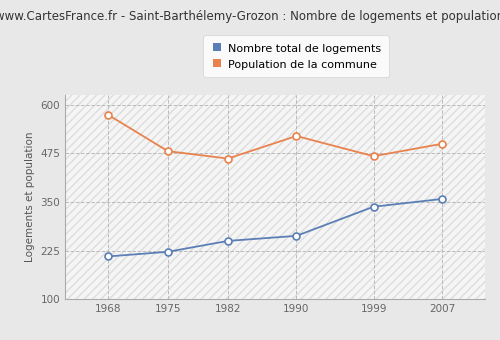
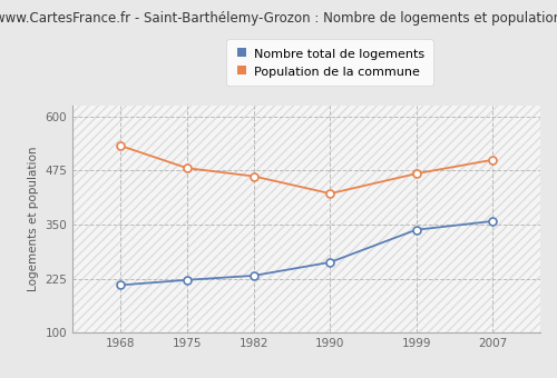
Population de la commune/1968: 575 -> 533
Nombre total de logements/1982: 250 -> 232
Population de la commune/1990: 520 -> 422
